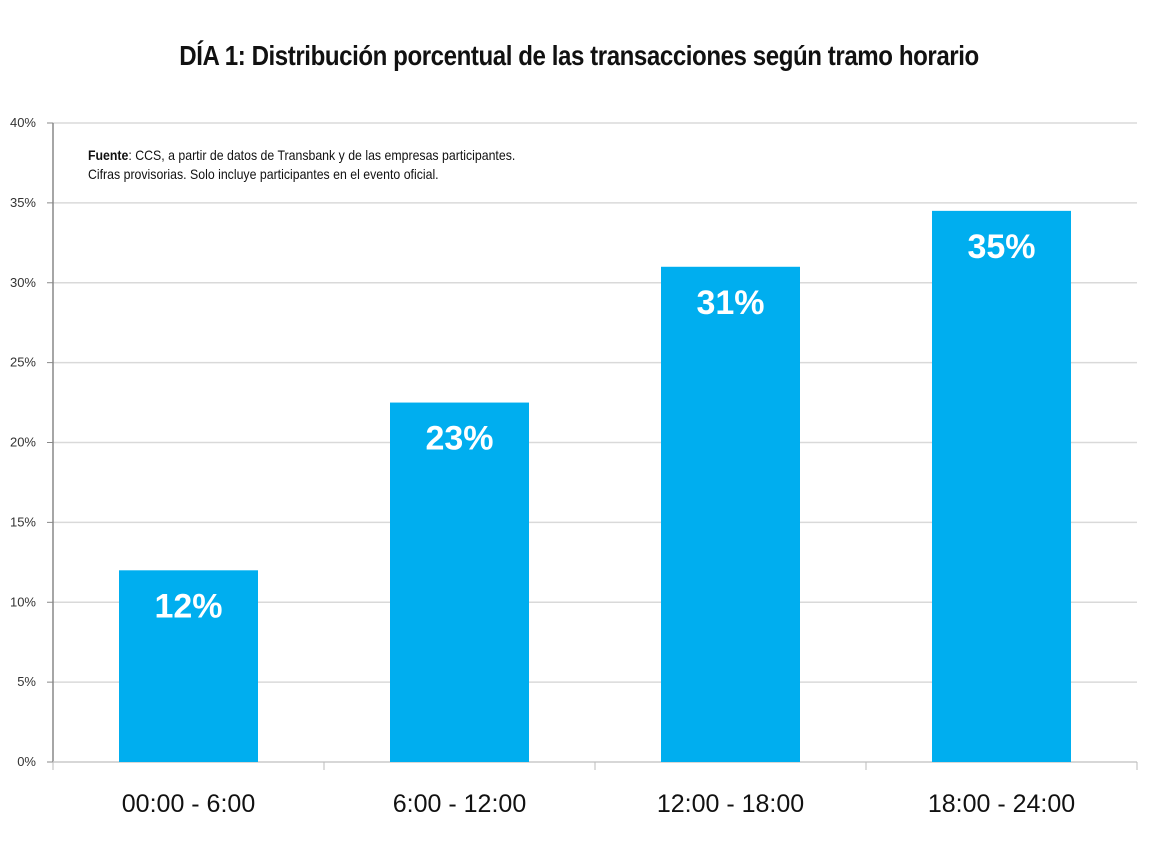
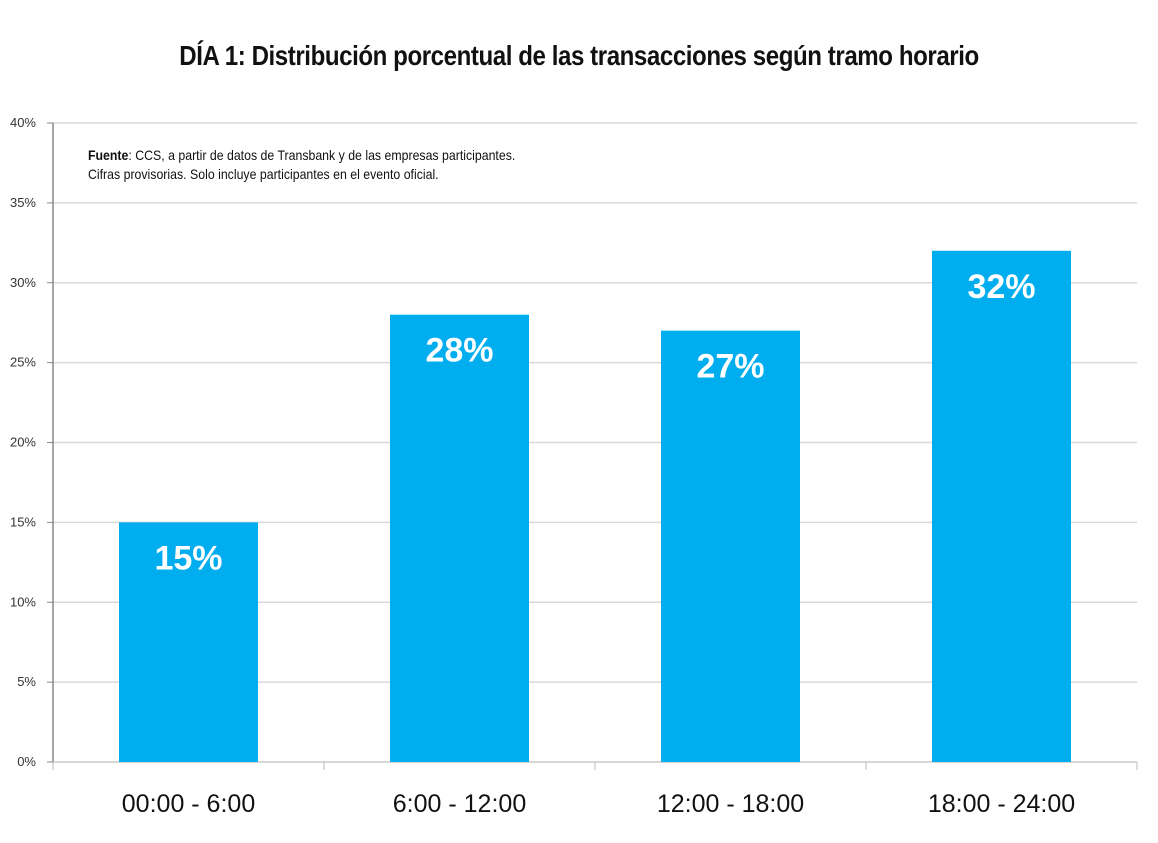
00:00 - 6:00: 12% -> 15%
6:00 - 12:00: 23% -> 28%
12:00 - 18:00: 31% -> 27%
18:00 - 24:00: 35% -> 32%
